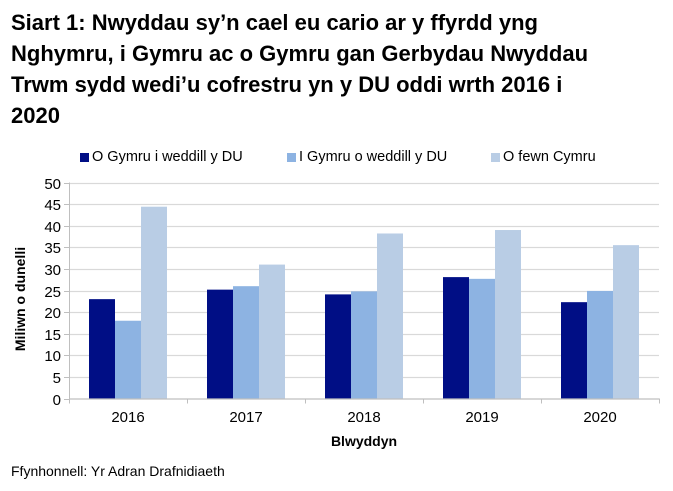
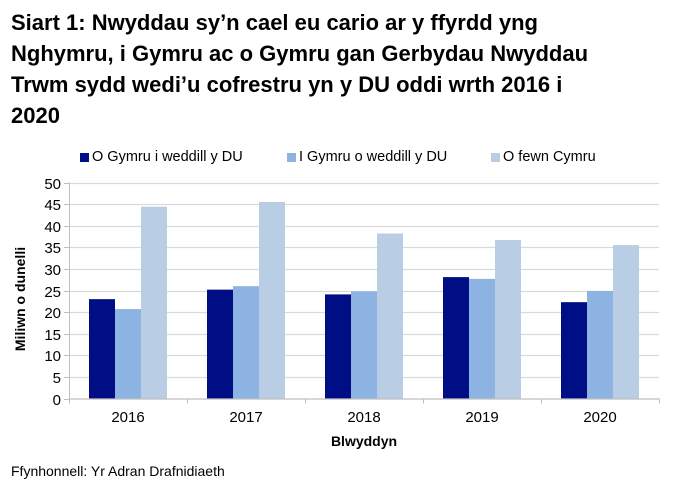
I Gymru o weddill y DU/2016: 18 -> 21
O fewn Cymru/2017: 31 -> 46
O fewn Cymru/2019: 39 -> 37
